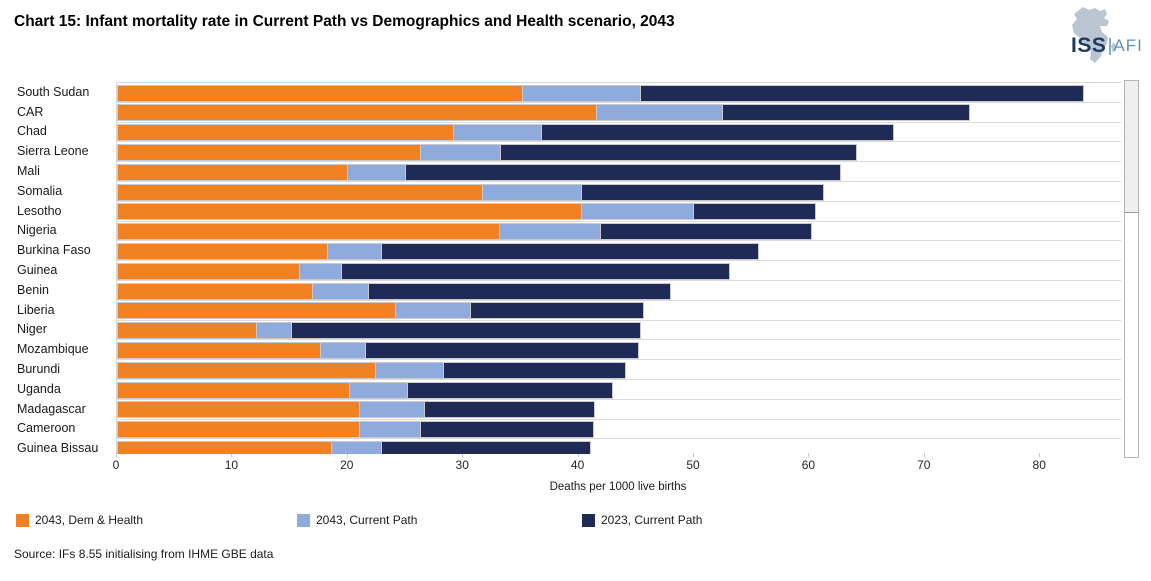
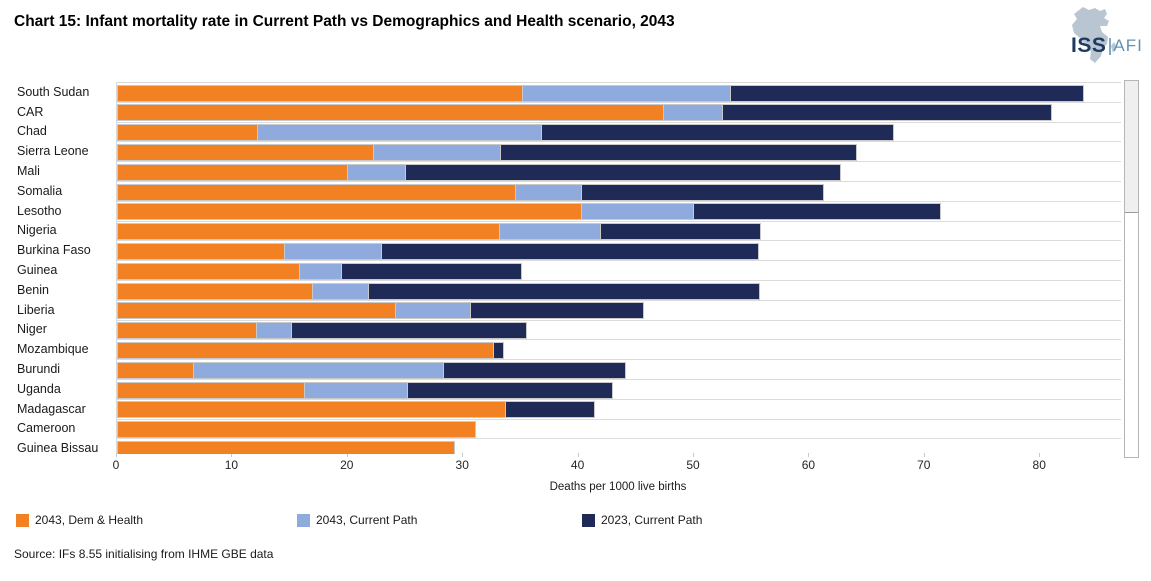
2043, Current Path/South Sudan: 45.4 -> 53.2
2043, Dem & Health/CAR: 41.6 -> 47.4
2023, Current Path/CAR: 73.9 -> 81.0
2043, Dem & Health/Chad: 29.2 -> 12.2
2043, Dem & Health/Sierra Leone: 26.3 -> 22.3
2043, Dem & Health/Somalia: 31.7 -> 34.6
2023, Current Path/Lesotho: 60.6 -> 71.4
2023, Current Path/Nigeria: 60.2 -> 55.8
2043, Dem & Health/Burkina Faso: 18.3 -> 14.6
2023, Current Path/Guinea: 53.1 -> 35.1
2023, Current Path/Benin: 48.0 -> 55.7
2023, Current Path/Niger: 45.4 -> 35.5
2043, Dem & Health/Mozambique: 17.7 -> 32.7
2043, Current Path/Mozambique: 21.6 -> 12.4
2023, Current Path/Mozambique: 45.2 -> 33.5
2043, Dem & Health/Burundi: 22.4 -> 6.7
2043, Dem & Health/Uganda: 20.2 -> 16.3
2043, Dem & Health/Madagascar: 21.1 -> 33.7
2043, Current Path/Madagascar: 26.7 -> 23.1
2043, Dem & Health/Cameroon: 21.1 -> 31.1
2023, Current Path/Cameroon: 41.3 -> 13.1
2043, Dem & Health/Guinea Bissau: 18.6 -> 29.3
2023, Current Path/Guinea Bissau: 41.1 -> 27.5
